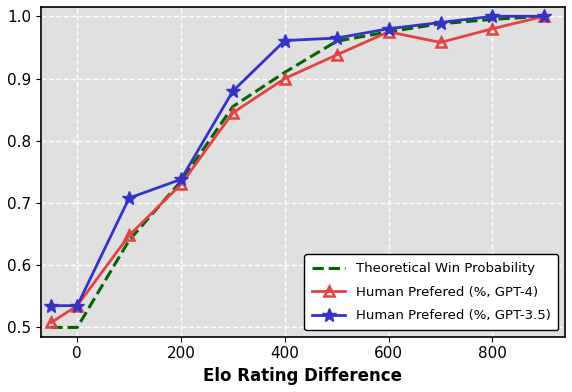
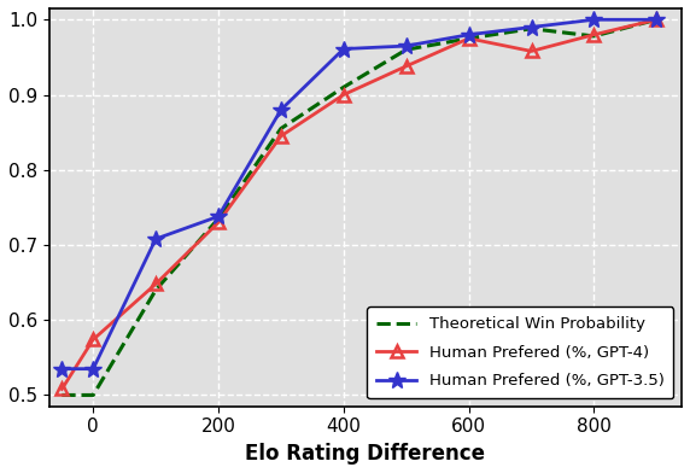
Human Prefered (%, GPT-4)/0: 0.535 -> 0.574
Theoretical Win Probability/800: 0.995 -> 0.978
